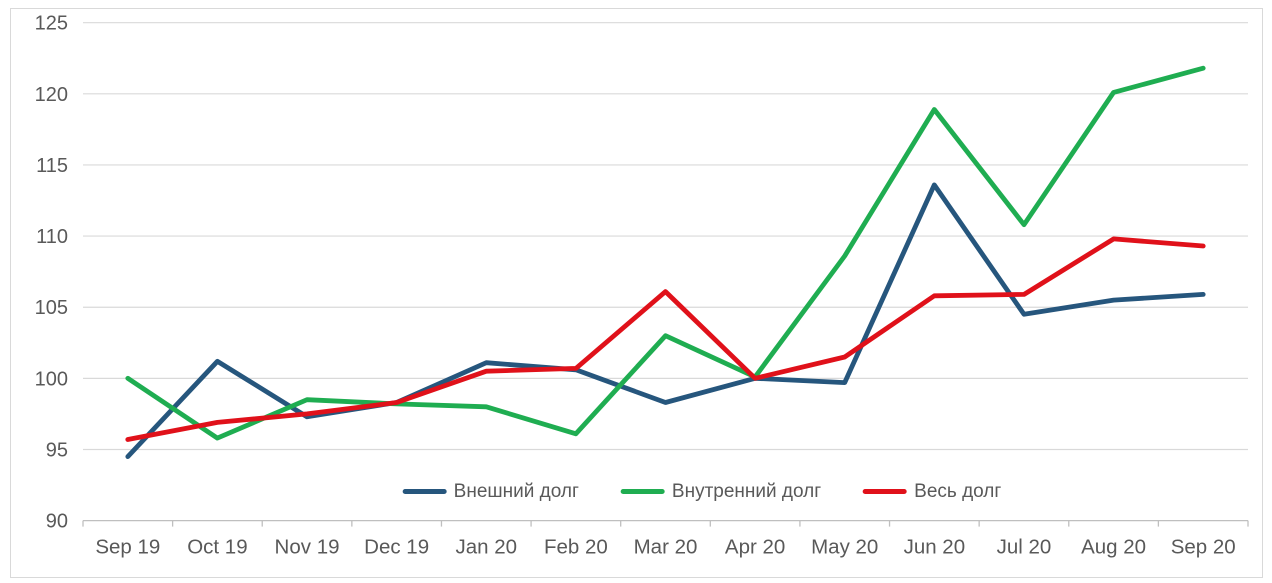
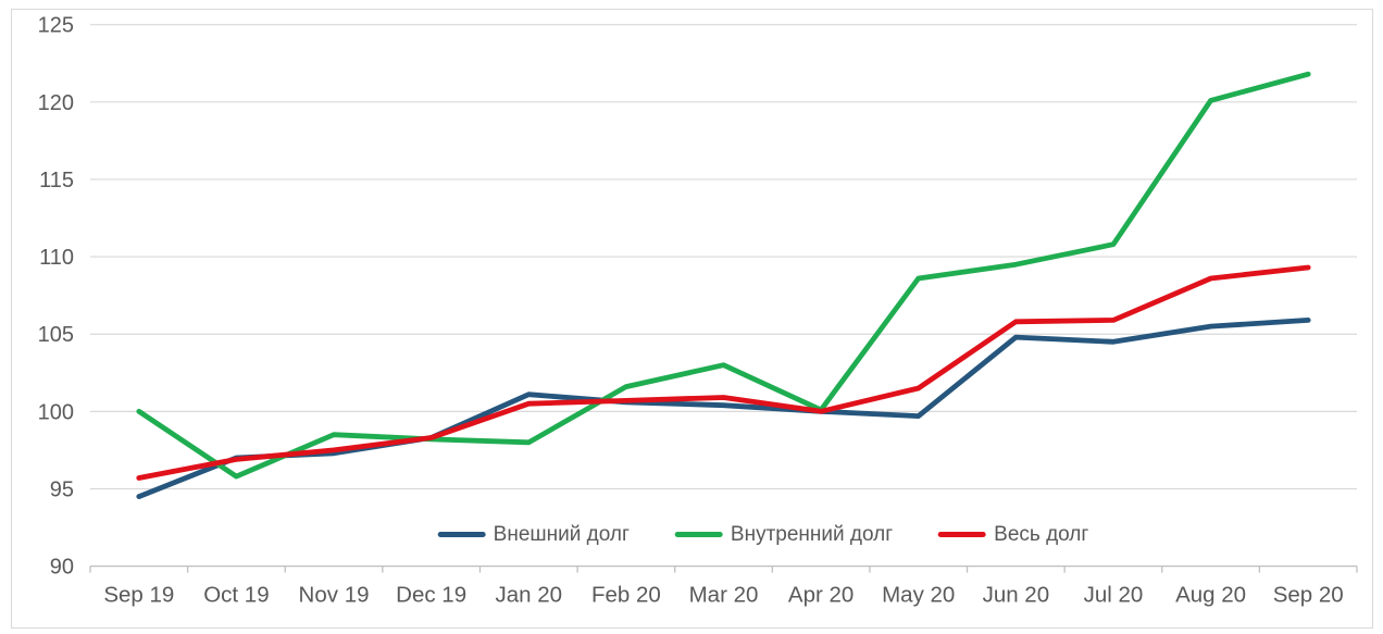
Внешний долг/Oct 19: 101.2 -> 97.0
Внутренний долг/Feb 20: 96.1 -> 101.6
Внешний долг/Mar 20: 98.3 -> 100.4
Весь долг/Mar 20: 106.1 -> 100.9
Внешний долг/Jun 20: 113.6 -> 104.8
Внутренний долг/Jun 20: 118.9 -> 109.5
Весь долг/Aug 20: 109.8 -> 108.6
